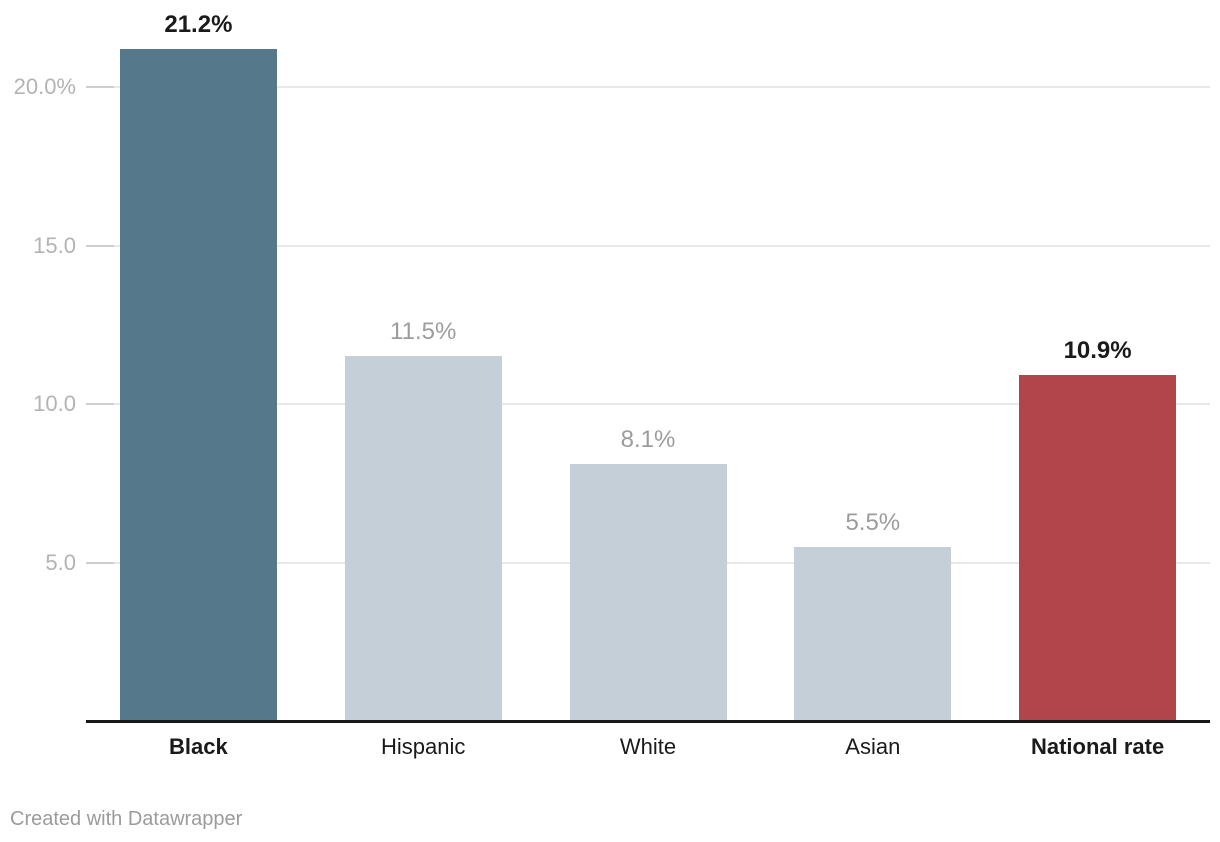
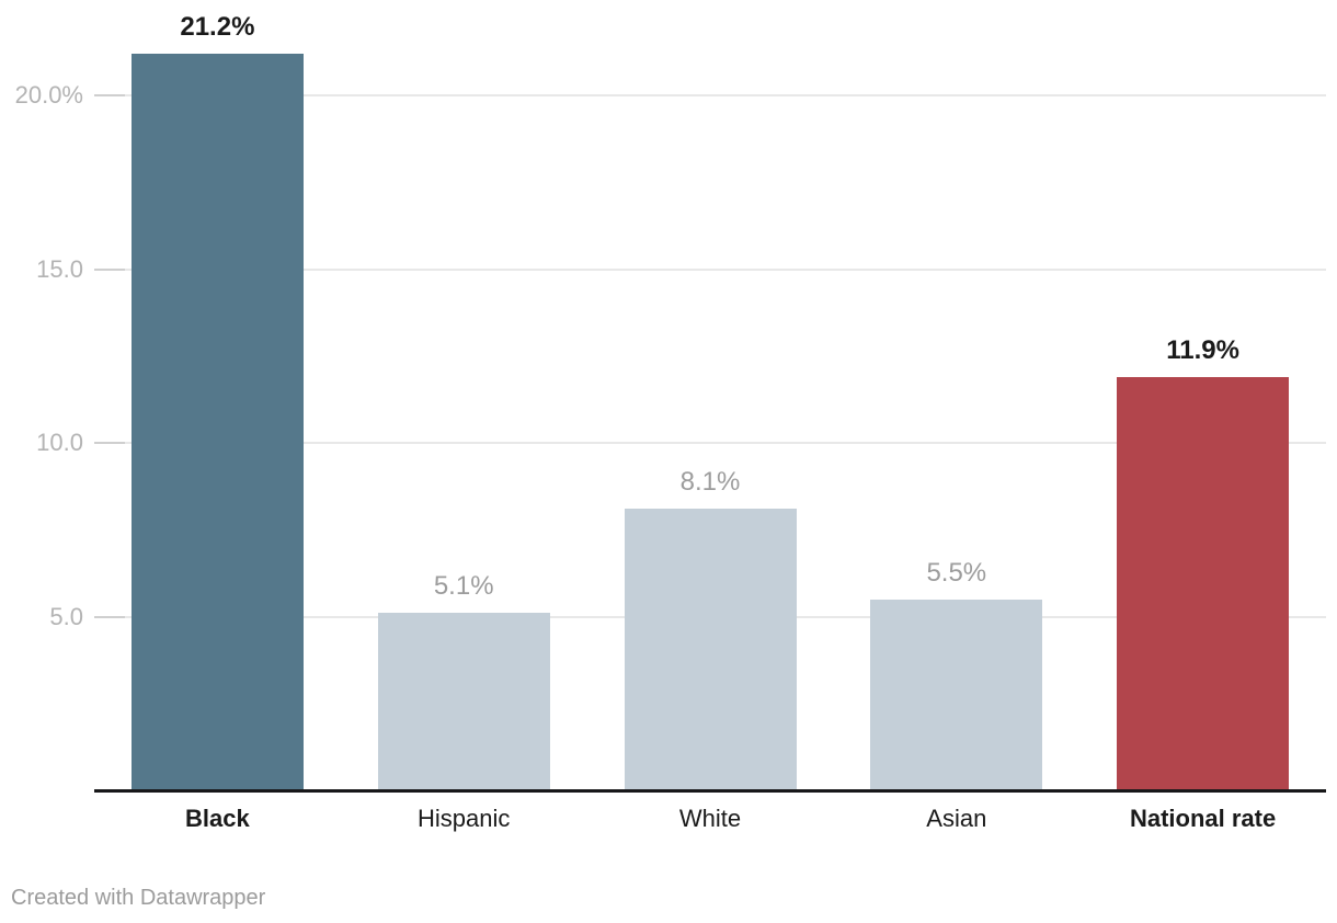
Hispanic: 11.5% -> 5.1%
National rate: 10.9% -> 11.9%
